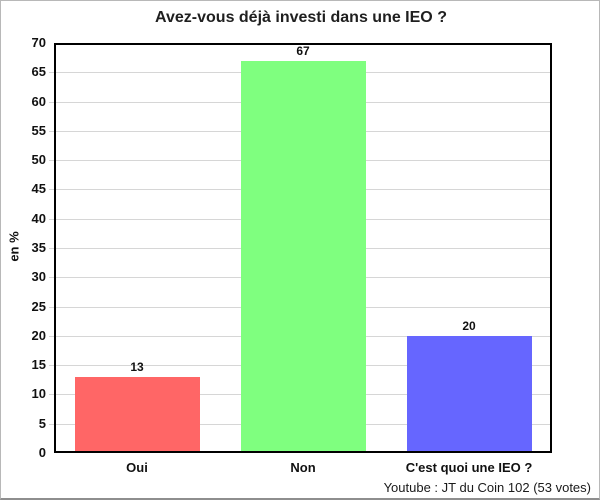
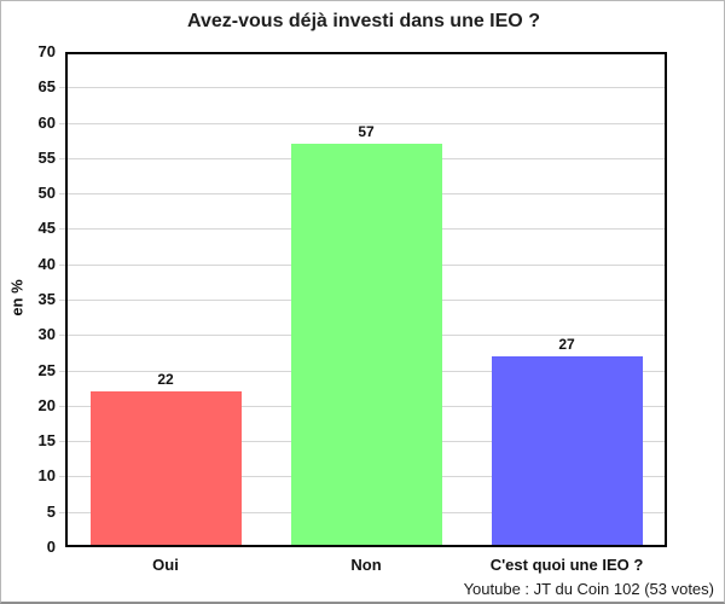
Oui: 13 -> 22
Non: 67 -> 57
C'est quoi une IEO ?: 20 -> 27
